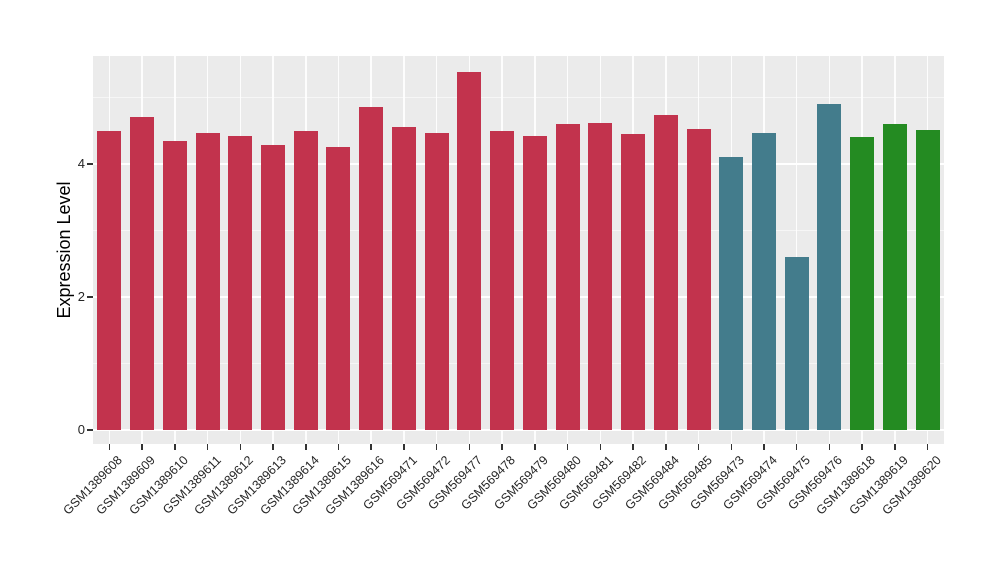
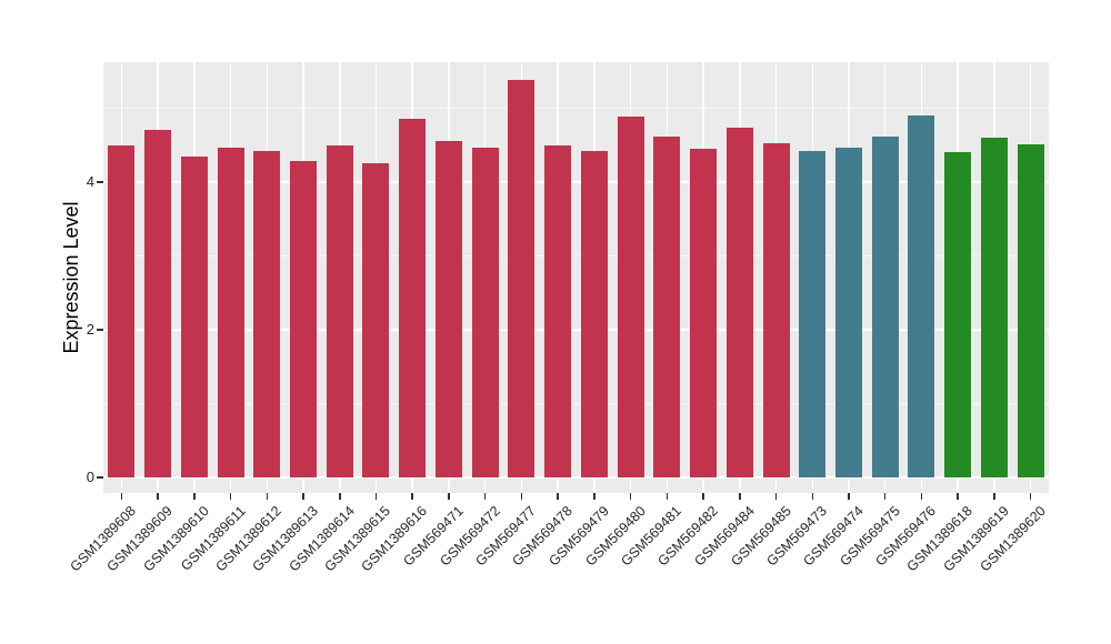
GSM569480: 4.6 -> 4.9
GSM569473: 4.1 -> 4.4
GSM569475: 2.6 -> 4.6
